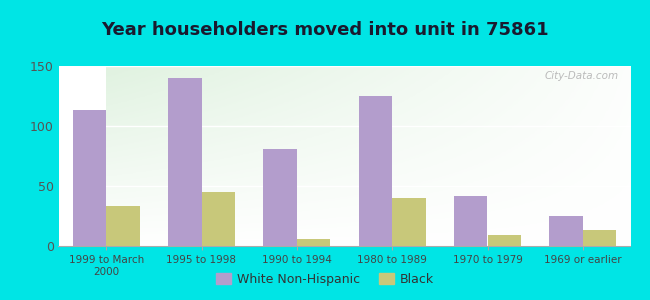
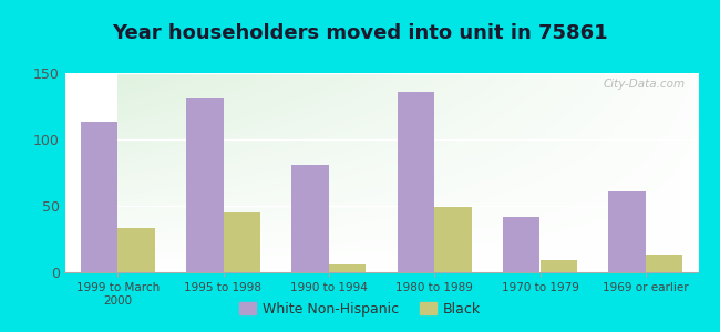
White Non-Hispanic/1995 to 1998: 140 -> 131
White Non-Hispanic/1980 to 1989: 125 -> 136
Black/1980 to 1989: 40 -> 49
White Non-Hispanic/1969 or earlier: 25 -> 61
